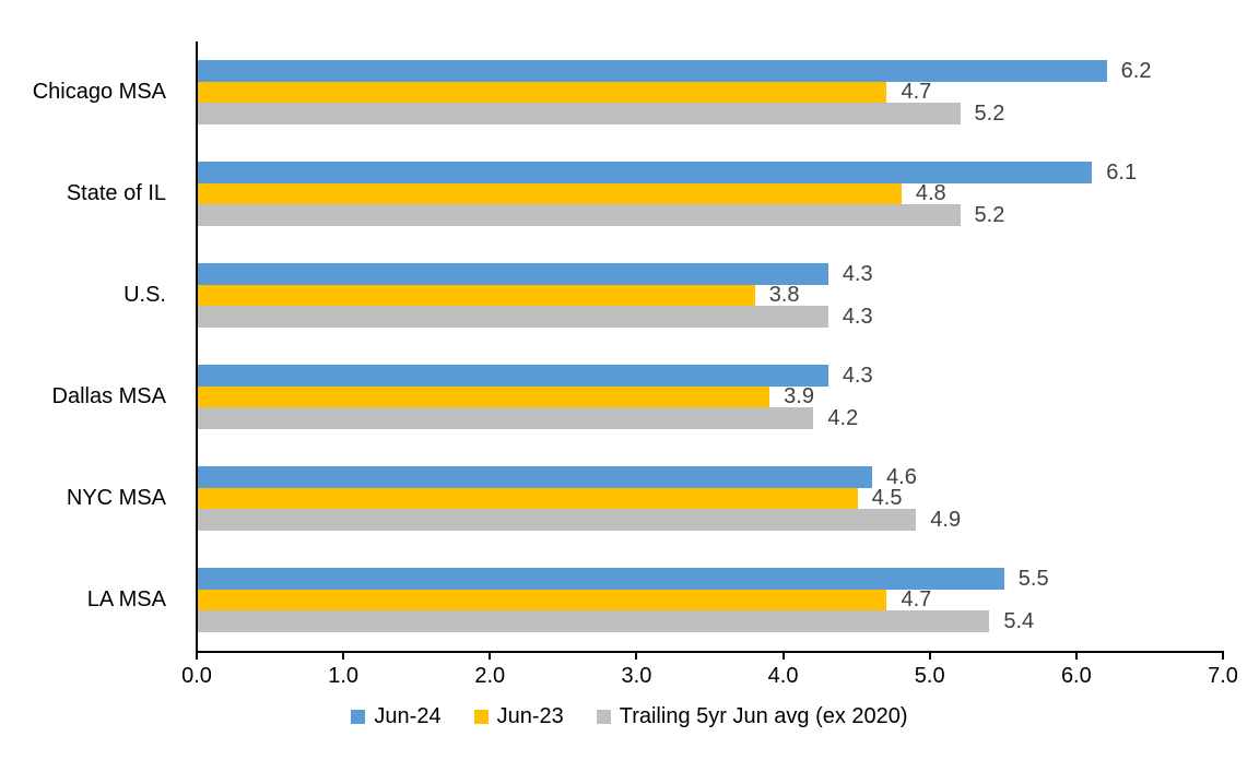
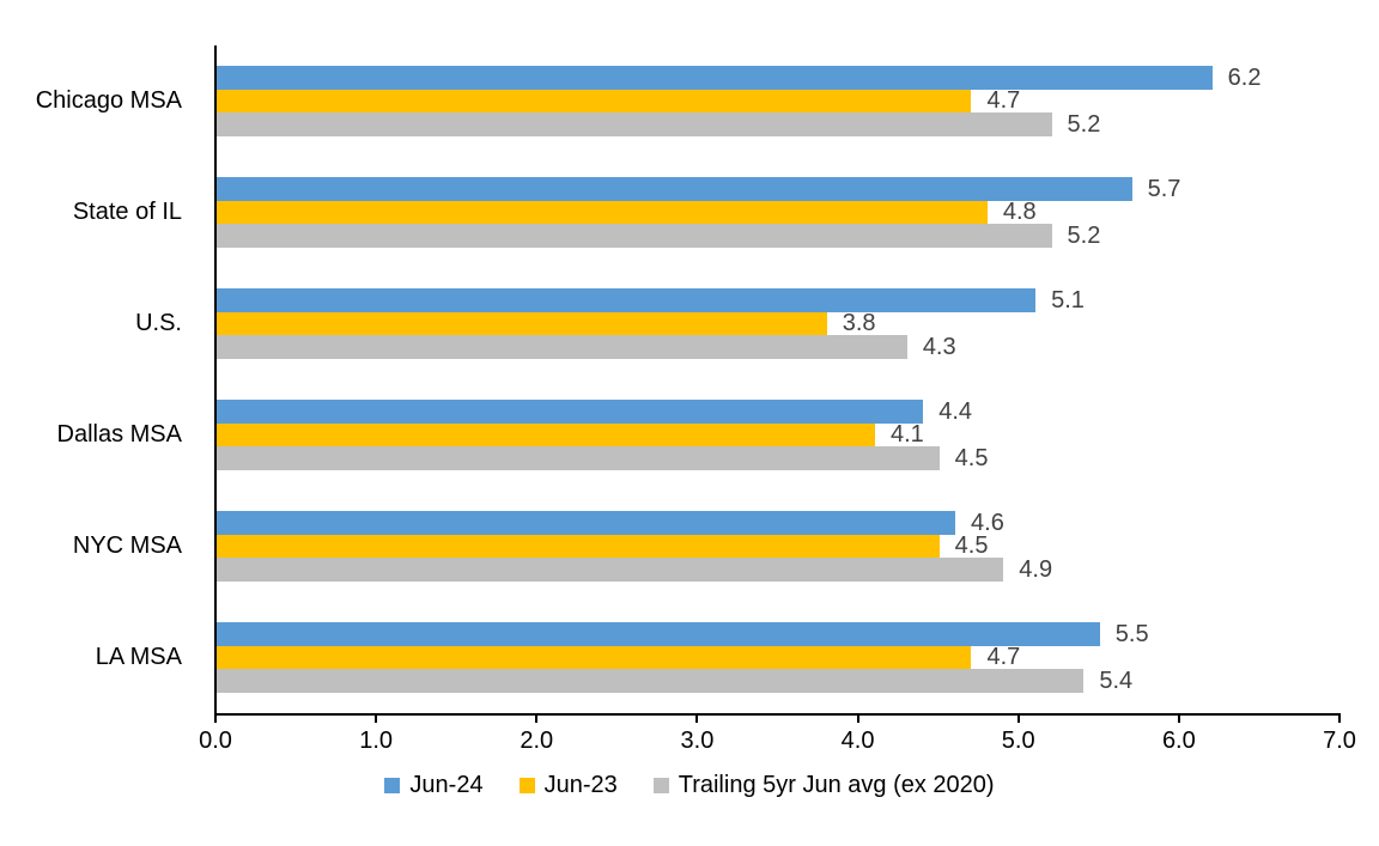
Jun-24/State of IL: 6.1 -> 5.7
Jun-24/U.S.: 4.3 -> 5.1
Jun-24/Dallas MSA: 4.3 -> 4.4
Jun-23/Dallas MSA: 3.9 -> 4.1
Trailing 5yr Jun avg (ex 2020)/Dallas MSA: 4.2 -> 4.5
